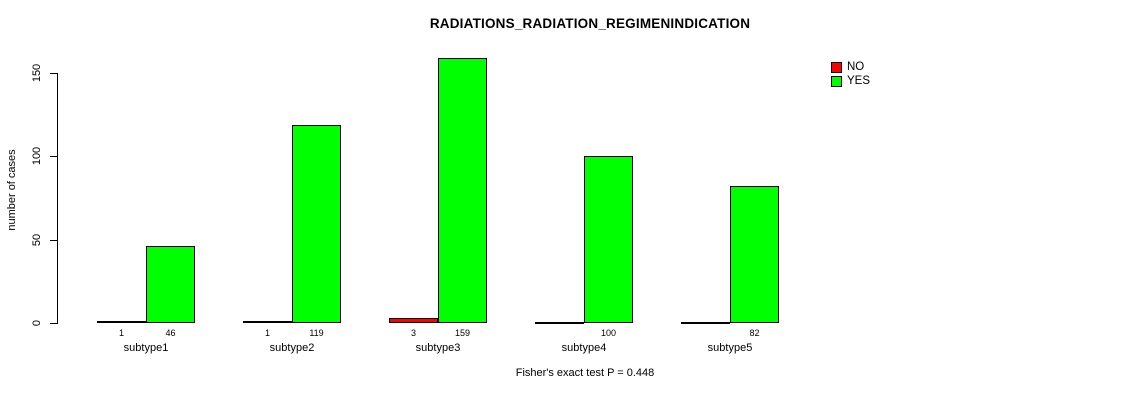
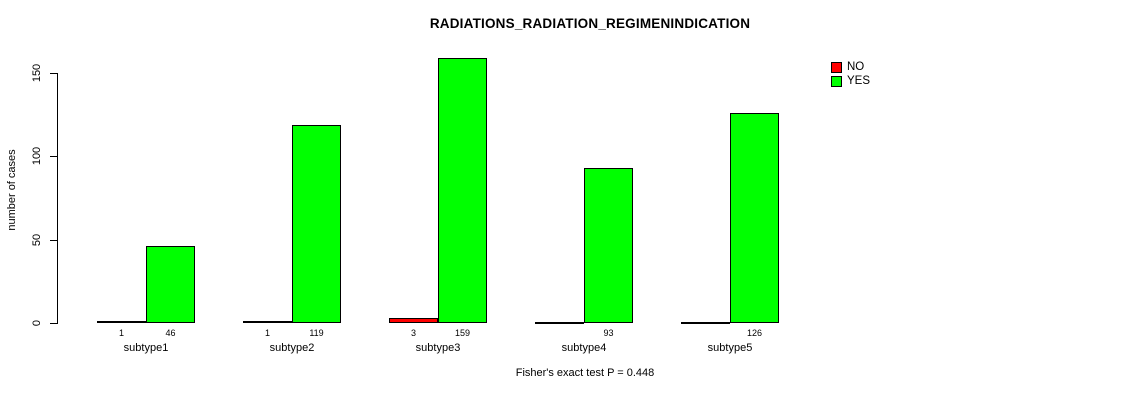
YES/subtype4: 100 -> 93
YES/subtype5: 82 -> 126
